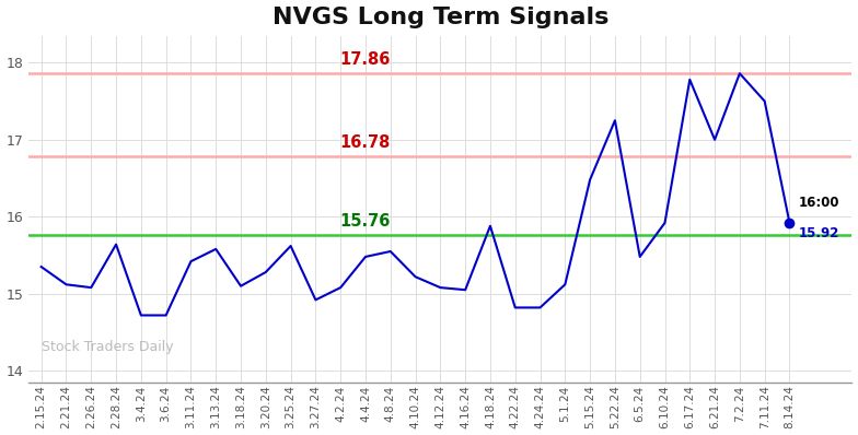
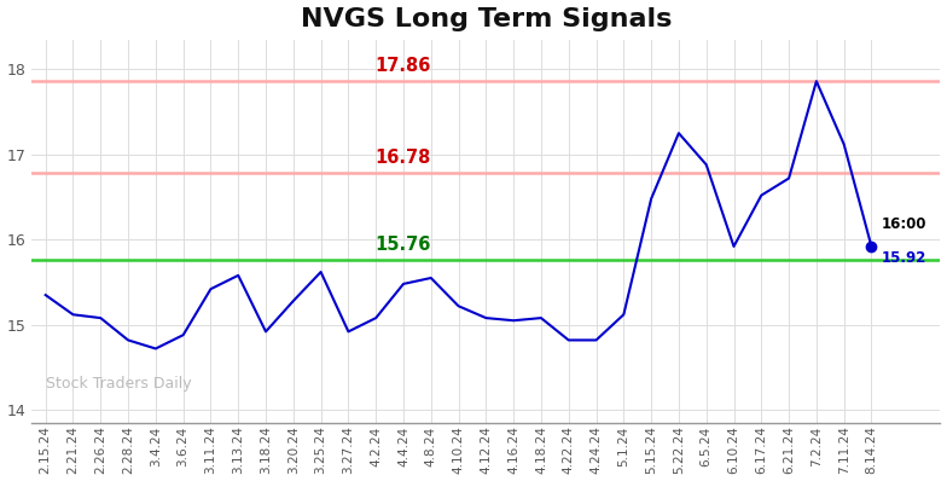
2.28.24: 15.64 -> 14.82
3.6.24: 14.72 -> 14.88
3.18.24: 15.10 -> 14.92
4.18.24: 15.88 -> 15.08
6.5.24: 15.48 -> 16.88
6.17.24: 17.78 -> 16.52
6.21.24: 17.00 -> 16.72
7.11.24: 17.50 -> 17.12
